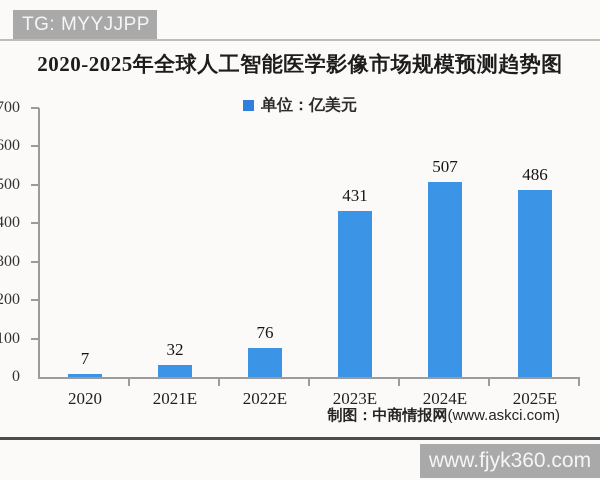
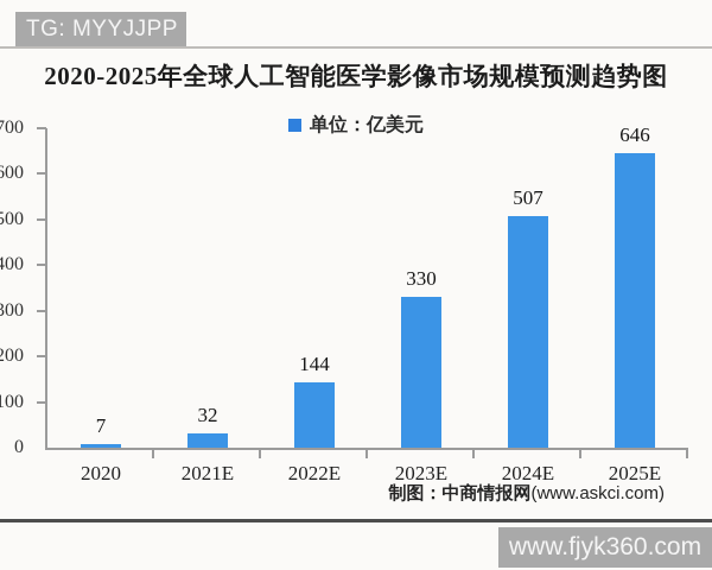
2022E: 76 -> 144
2023E: 431 -> 330
2025E: 486 -> 646
